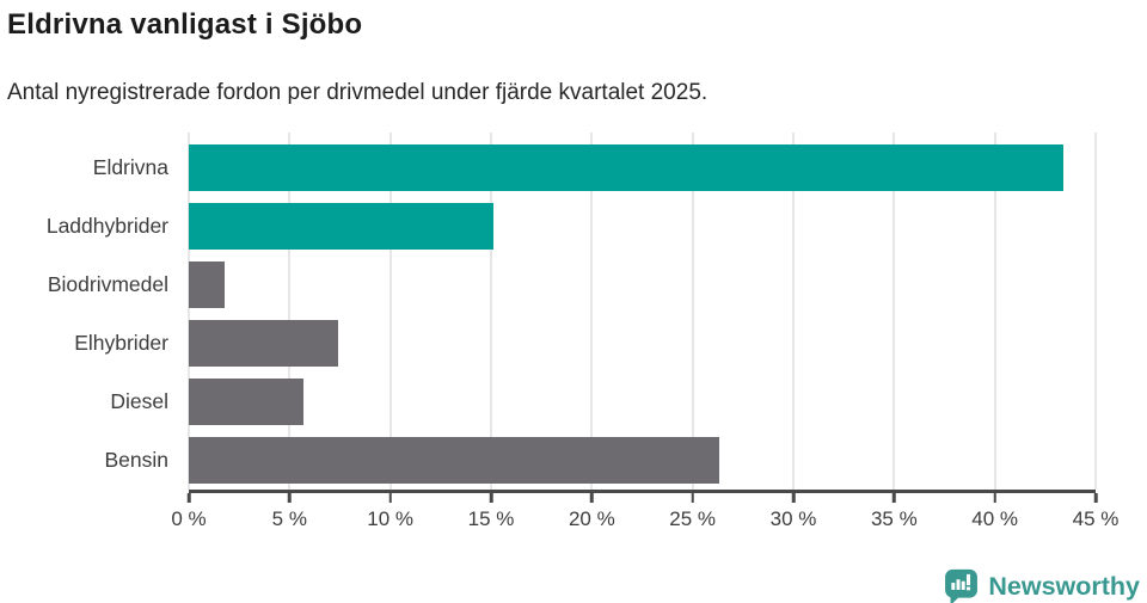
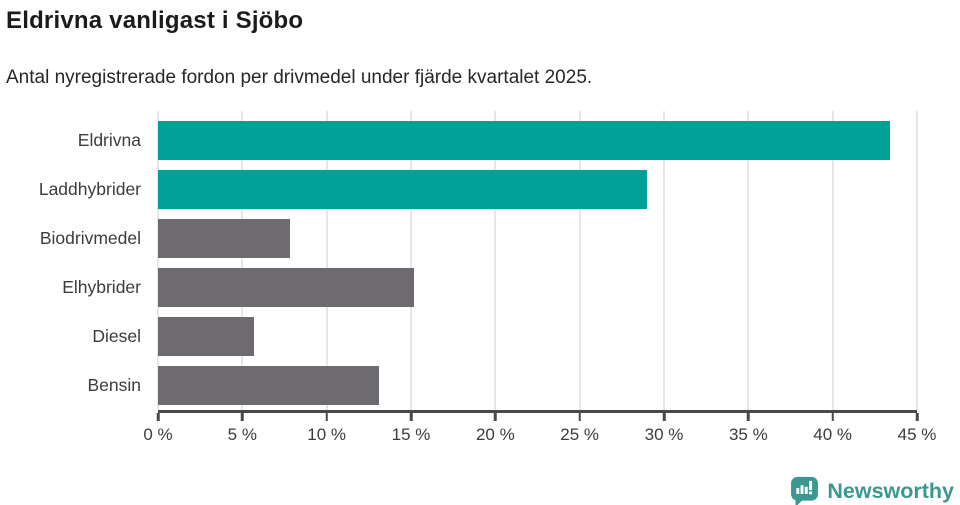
Laddhybrider: 15.1% -> 29.0%
Biodrivmedel: 1.8% -> 7.8%
Elhybrider: 7.4% -> 15.2%
Bensin: 26.3% -> 13.1%
